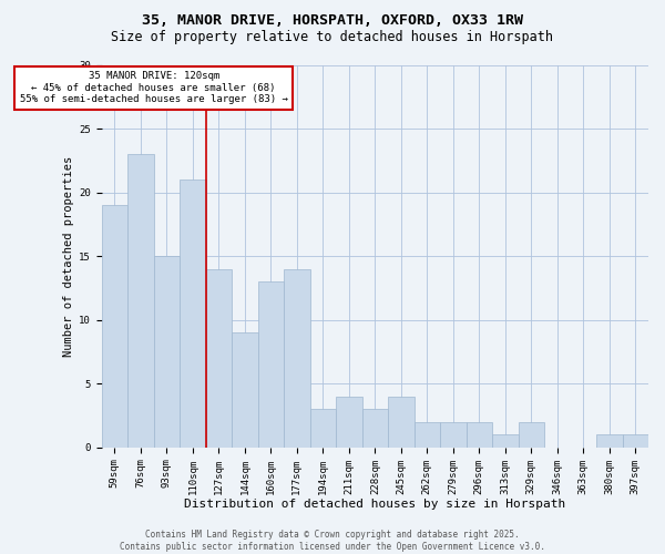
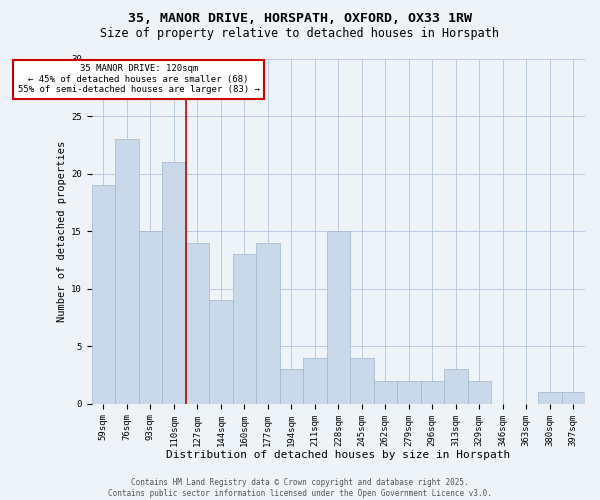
228sqm: 3 -> 15
313sqm: 1 -> 3
